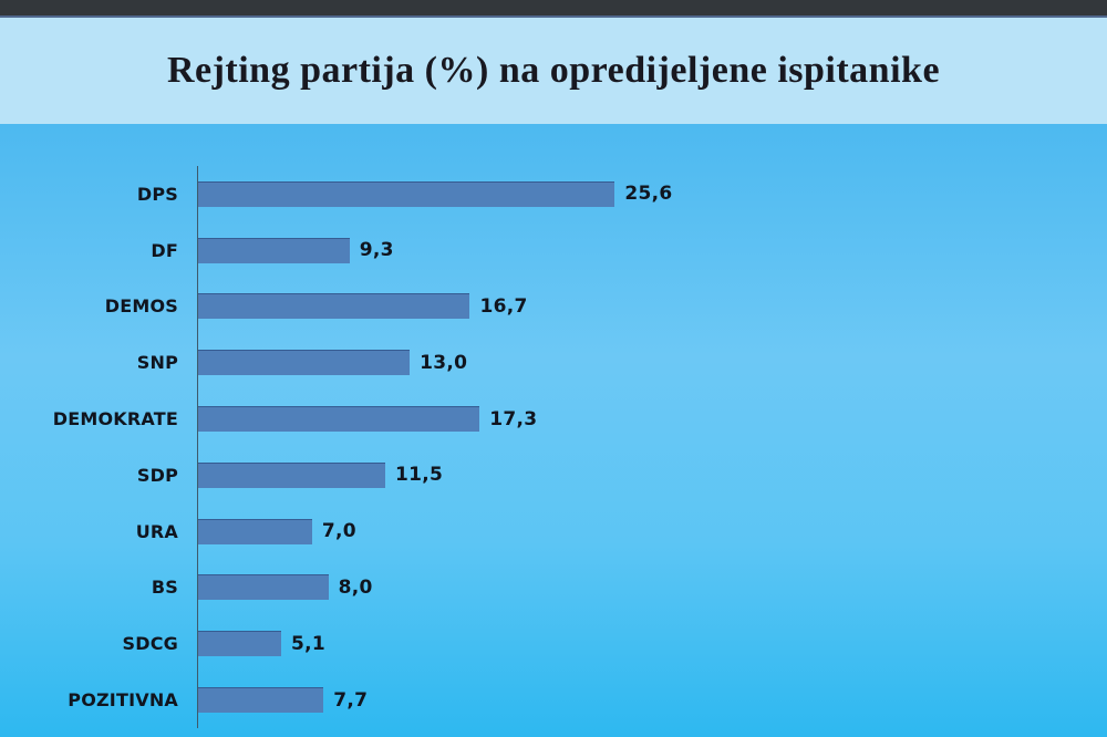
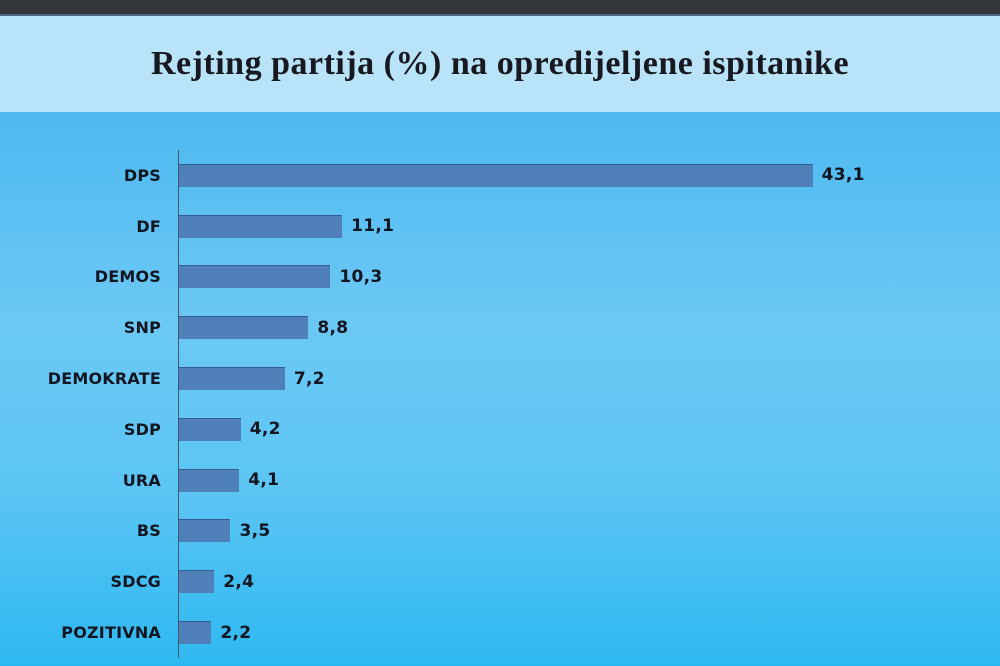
DPS: 25,6 -> 43,1
DF: 9,3 -> 11,1
DEMOS: 16,7 -> 10,3
SNP: 13,0 -> 8,8
DEMOKRATE: 17,3 -> 7,2
SDP: 11,5 -> 4,2
URA: 7,0 -> 4,1
BS: 8,0 -> 3,5
SDCG: 5,1 -> 2,4
POZITIVNA: 7,7 -> 2,2
